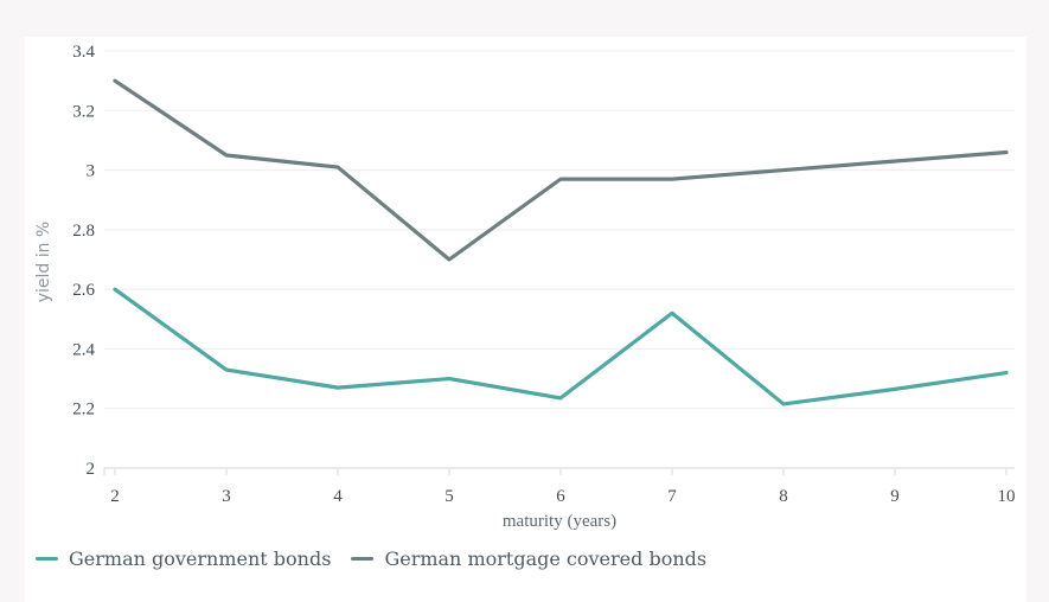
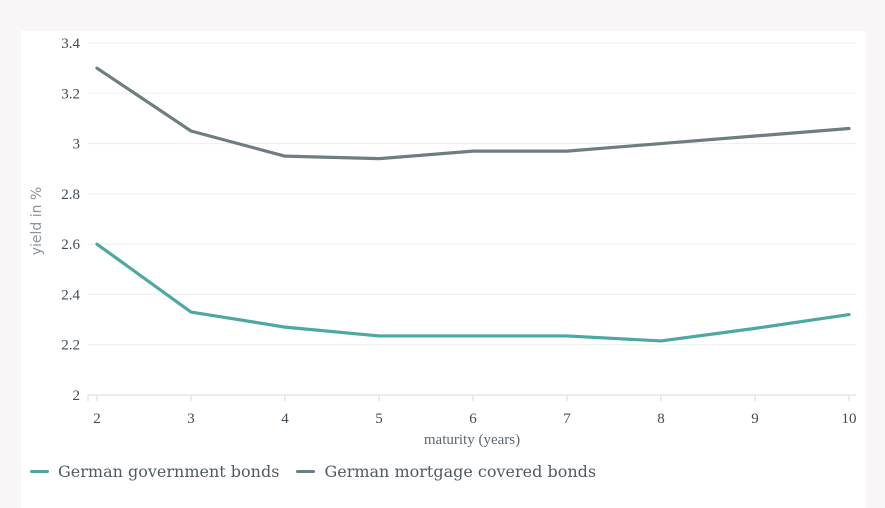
German mortgage covered bonds/4: 3.01 -> 2.95
German government bonds/5: 2.30 -> 2.23
German mortgage covered bonds/5: 2.70 -> 2.94
German government bonds/7: 2.52 -> 2.23
